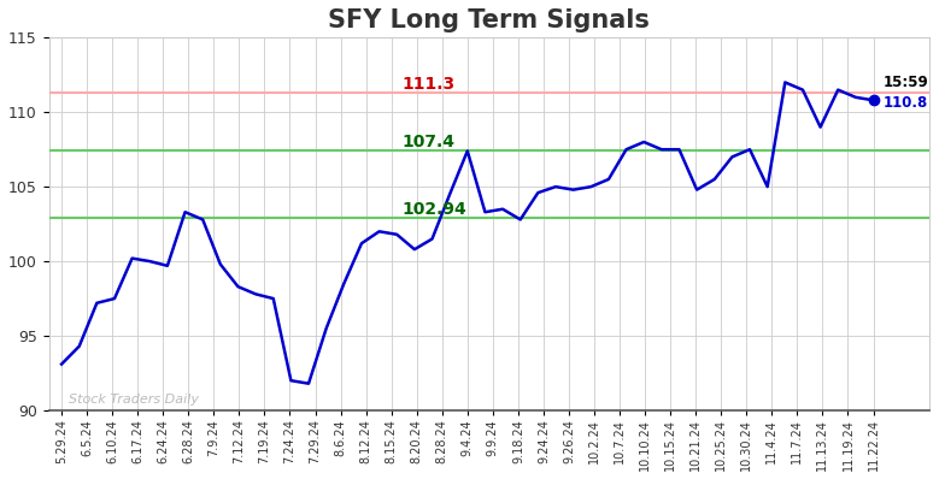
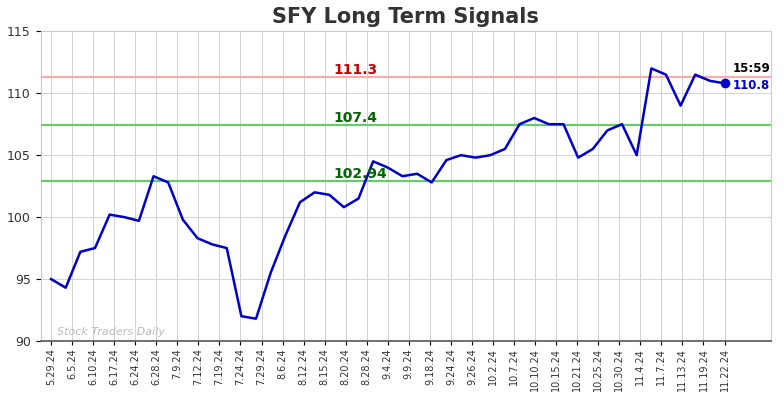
5.29.24: 93.1 -> 95.0
9.4.24: 107.4 -> 104.0
